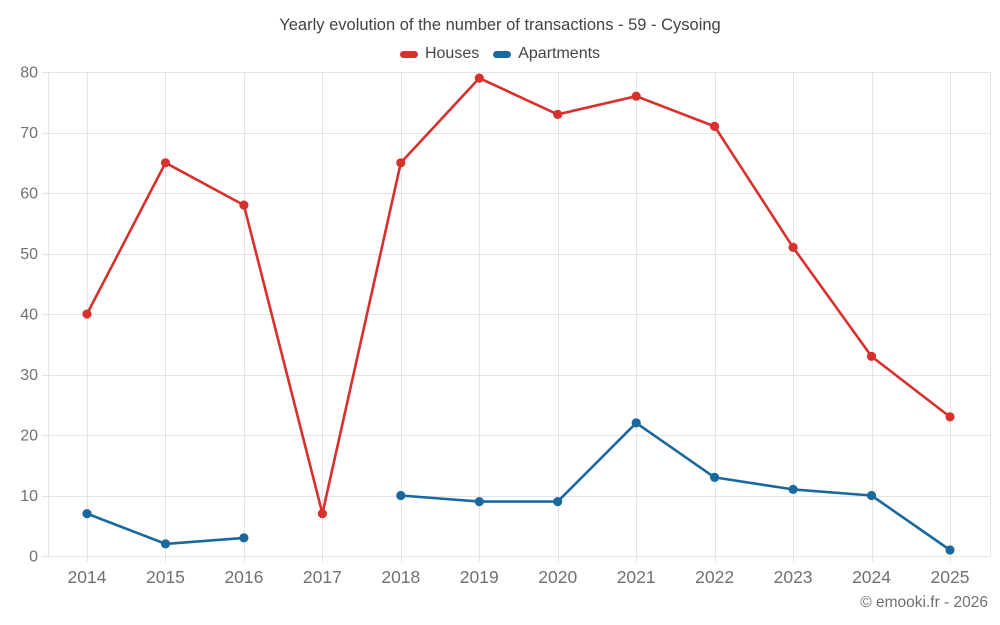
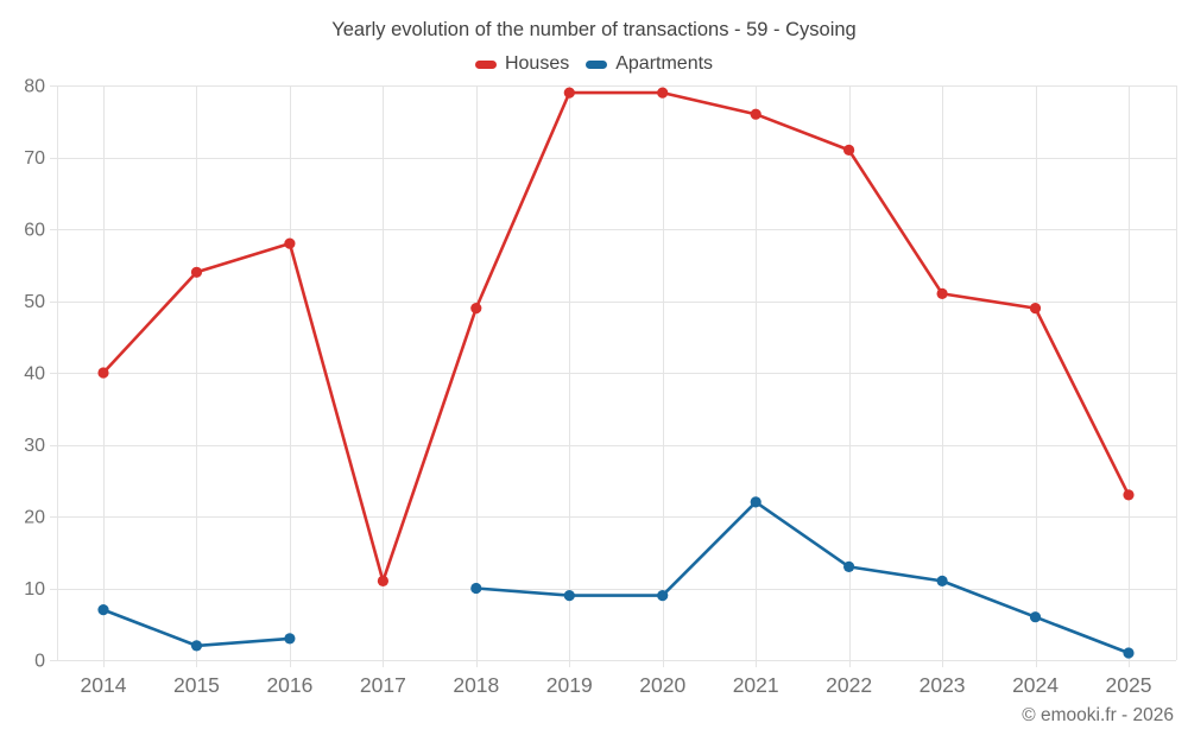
Houses/2015: 65 -> 54
Houses/2017: 7 -> 11
Houses/2018: 65 -> 49
Houses/2020: 73 -> 79
Houses/2024: 33 -> 49
Apartments/2024: 10 -> 6
